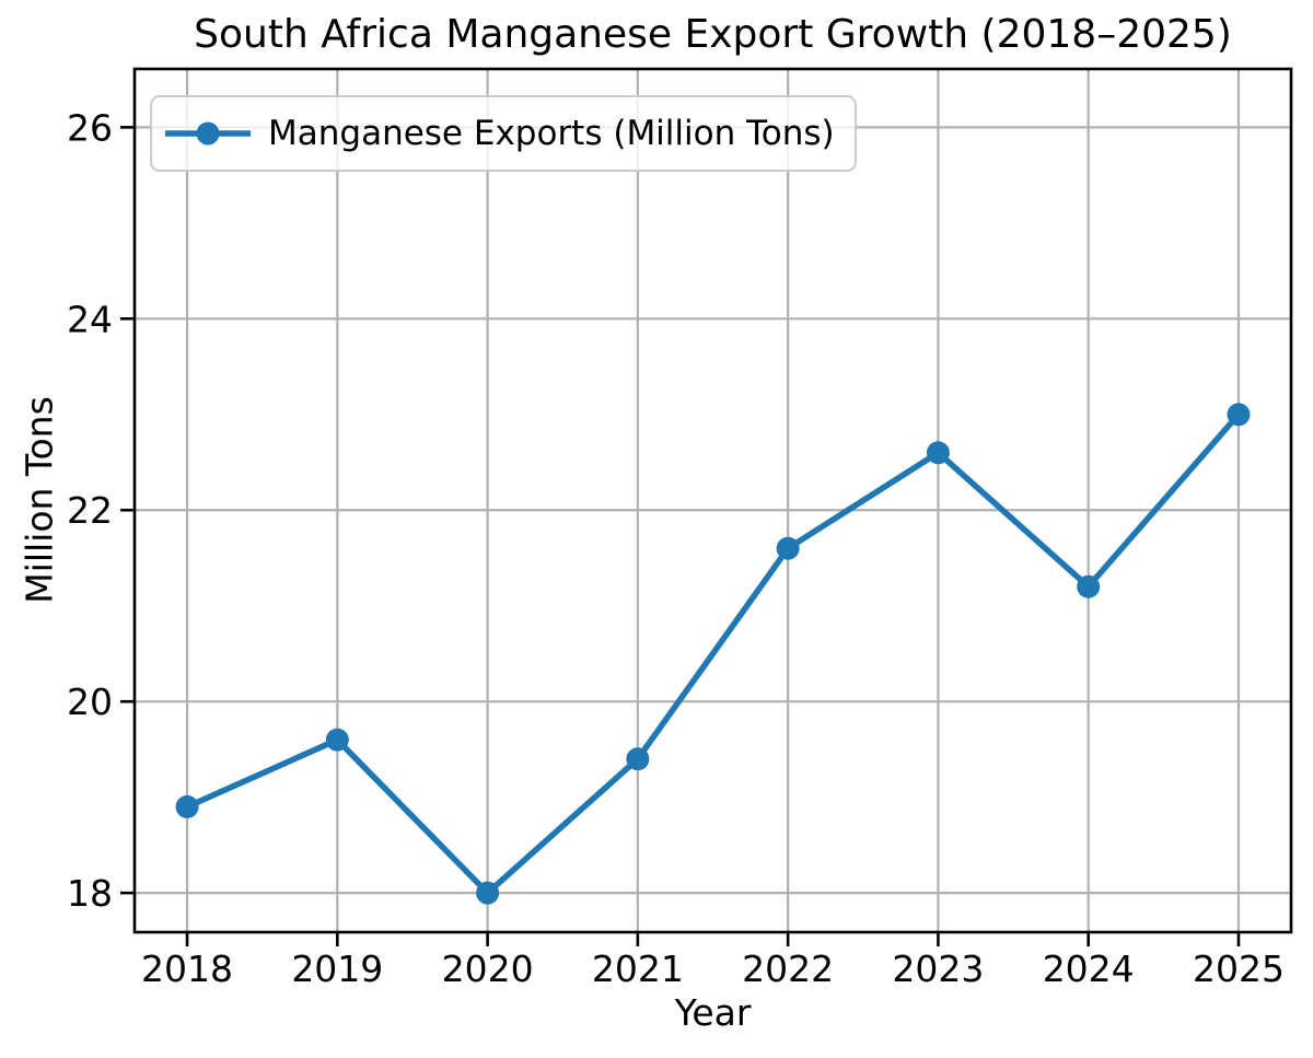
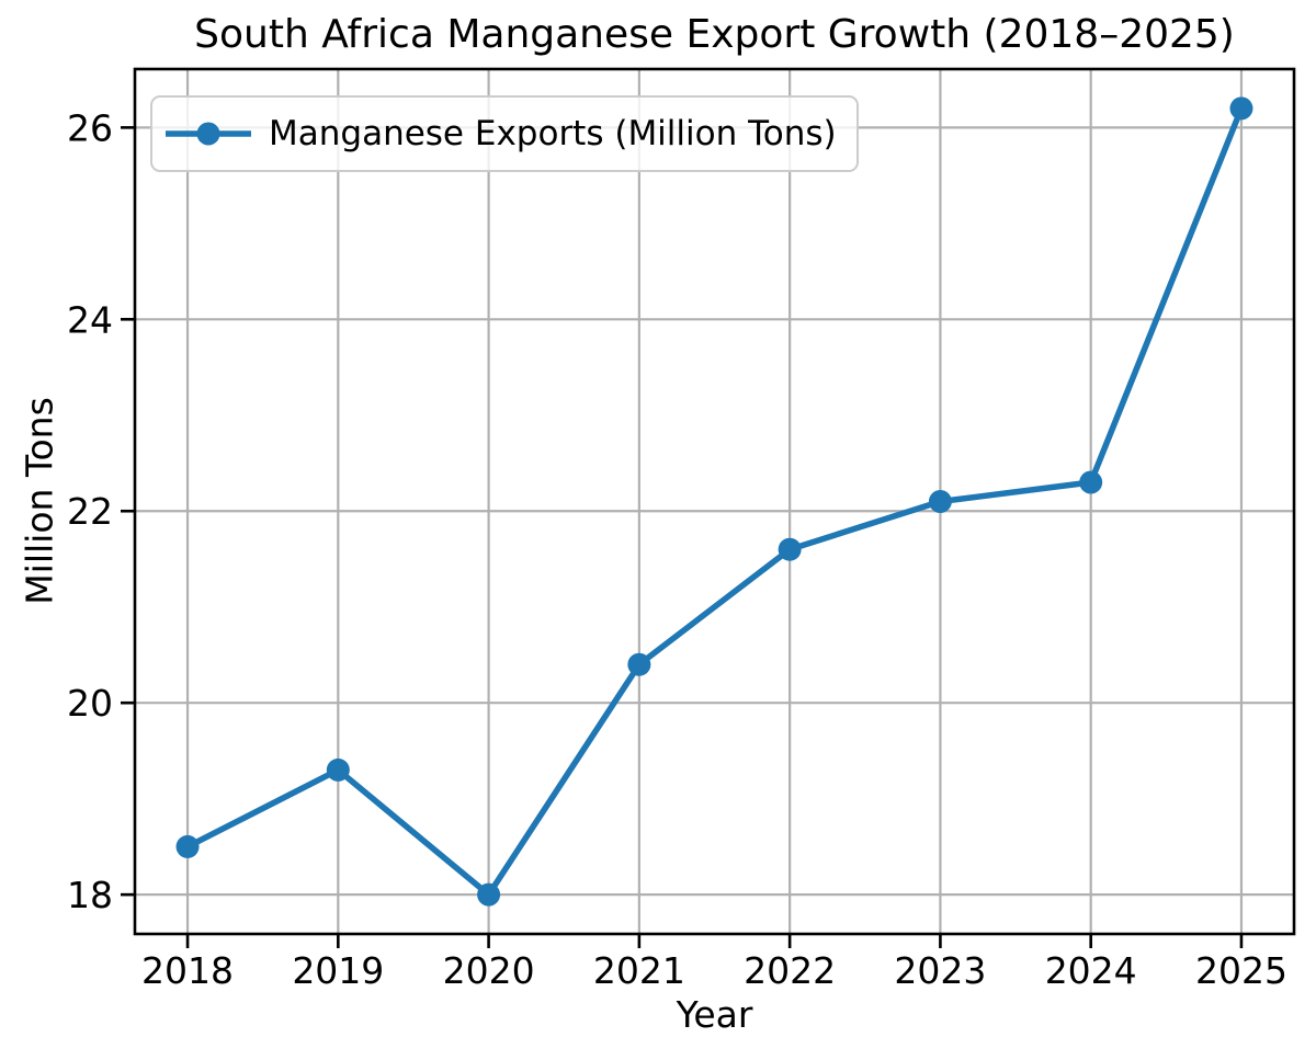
2018: 18.9 -> 18.5
2019: 19.6 -> 19.3
2021: 19.4 -> 20.4
2023: 22.6 -> 22.1
2024: 21.2 -> 22.3
2025: 23.0 -> 26.2
